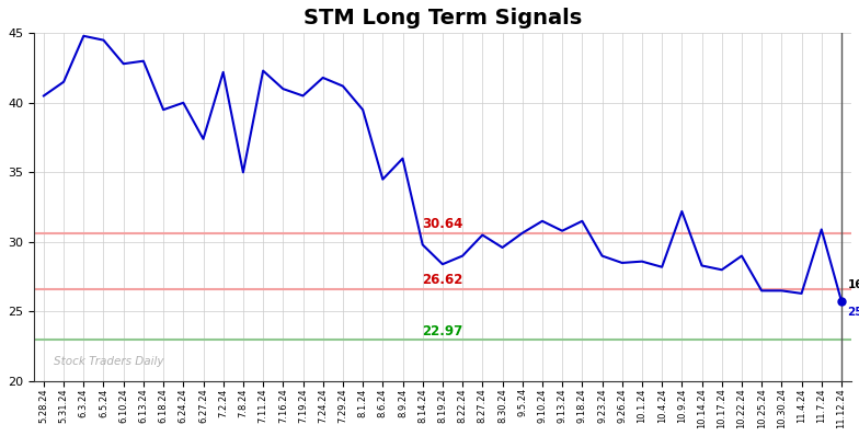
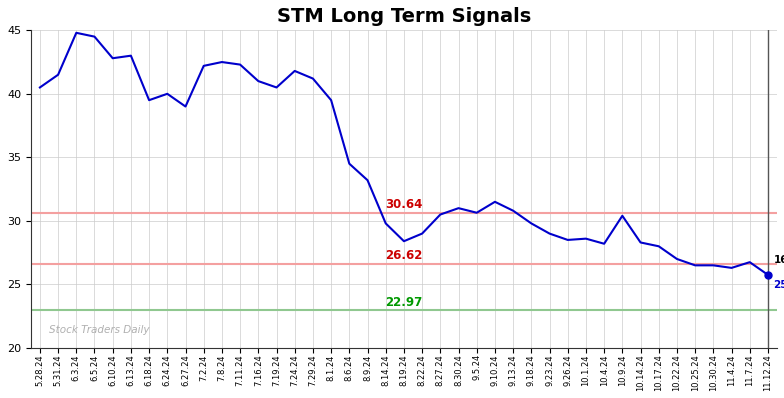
6.27.24: 37.4 -> 39.0
7.8.24: 35.0 -> 42.5
8.9.24: 36.0 -> 33.2
8.30.24: 29.6 -> 31.0
9.18.24: 31.5 -> 29.8
10.9.24: 32.2 -> 30.4
10.22.24: 29.0 -> 27.0
11.7.24: 30.9 -> 26.8
